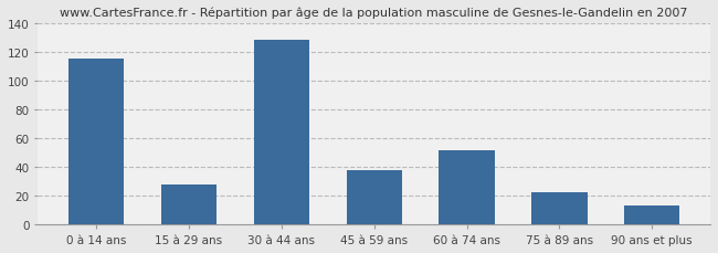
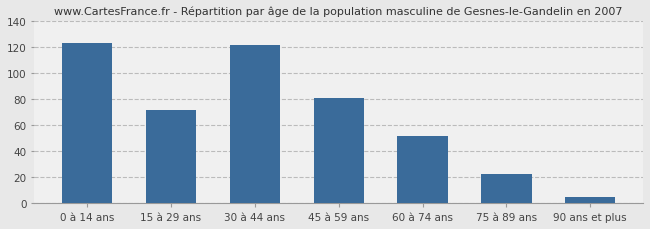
0 à 14 ans: 116 -> 123
15 à 29 ans: 28 -> 72
30 à 44 ans: 129 -> 122
45 à 59 ans: 38 -> 81
90 ans et plus: 13 -> 5
